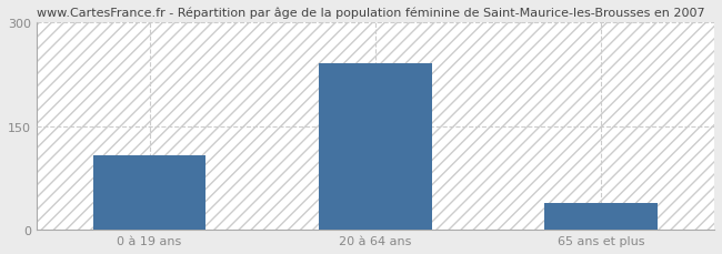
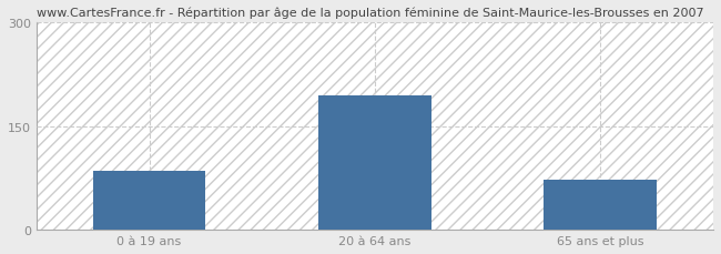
0 à 19 ans: 107 -> 86
20 à 64 ans: 240 -> 194
65 ans et plus: 38 -> 72
